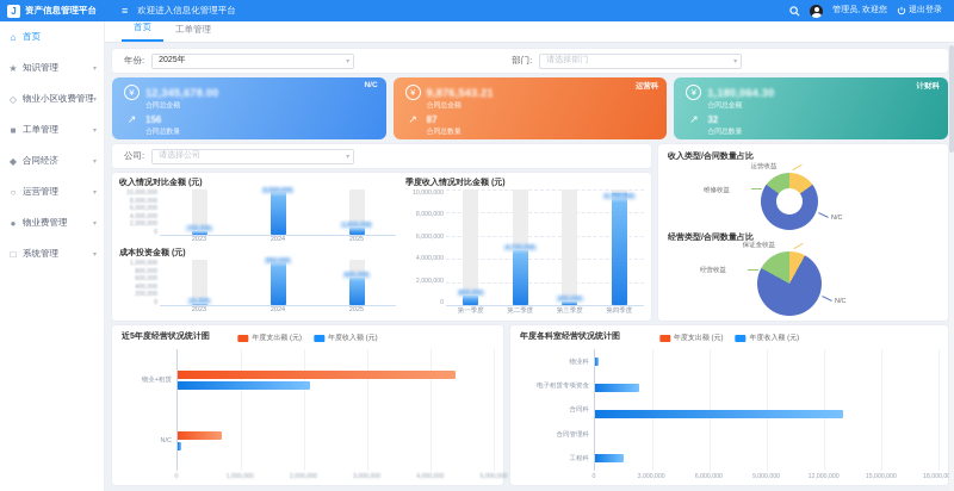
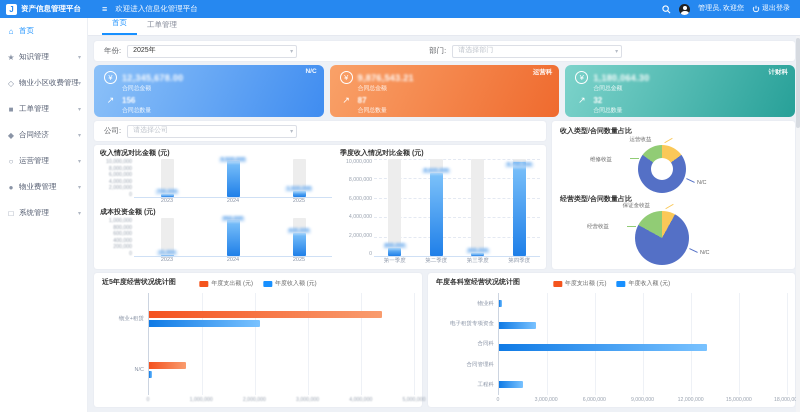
季度收入情况对比金额 (元)/第二季度: 4,700,000 -> 8,600,000
